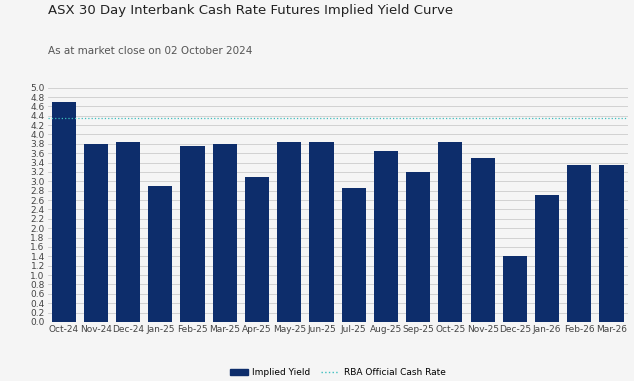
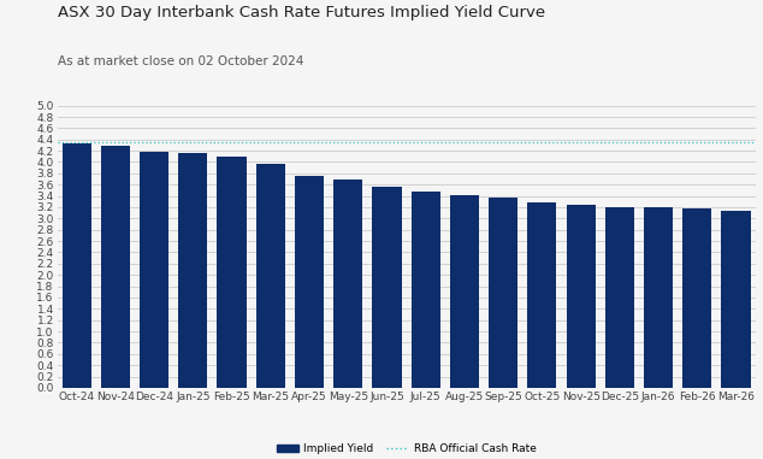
Oct-24: 4.70 -> 4.33
Nov-24: 3.80 -> 4.29
Dec-24: 3.85 -> 4.19
Jan-25: 2.90 -> 4.17
Feb-25: 3.75 -> 4.09
Mar-25: 3.80 -> 3.97
Apr-25: 3.10 -> 3.76
May-25: 3.85 -> 3.68
Jun-25: 3.85 -> 3.57
Jul-25: 2.85 -> 3.48
Aug-25: 3.65 -> 3.42
Sep-25: 3.20 -> 3.38
Oct-25: 3.85 -> 3.29
Nov-25: 3.50 -> 3.25
Dec-25: 1.40 -> 3.21
Jan-26: 2.70 -> 3.20
Feb-26: 3.35 -> 3.17
Mar-26: 3.35 -> 3.14
